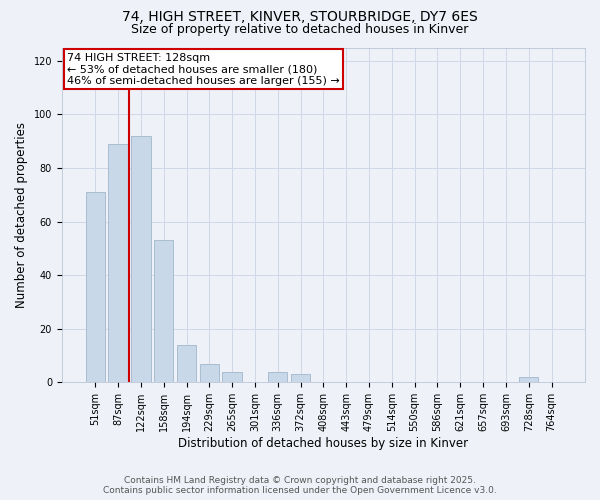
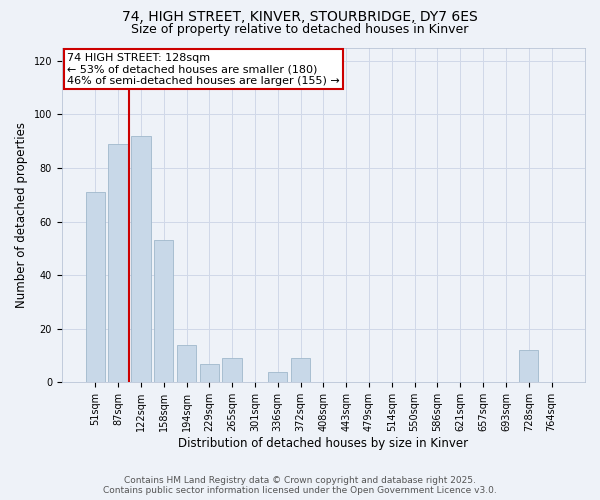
265sqm: 4 -> 9
372sqm: 3 -> 9
728sqm: 2 -> 12
